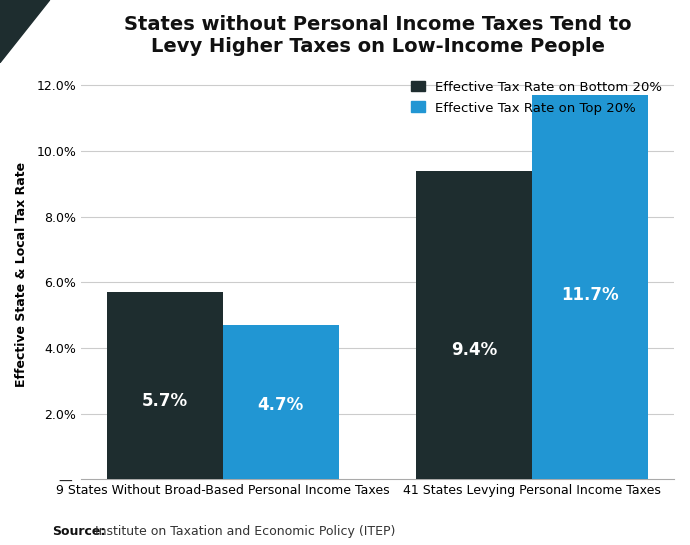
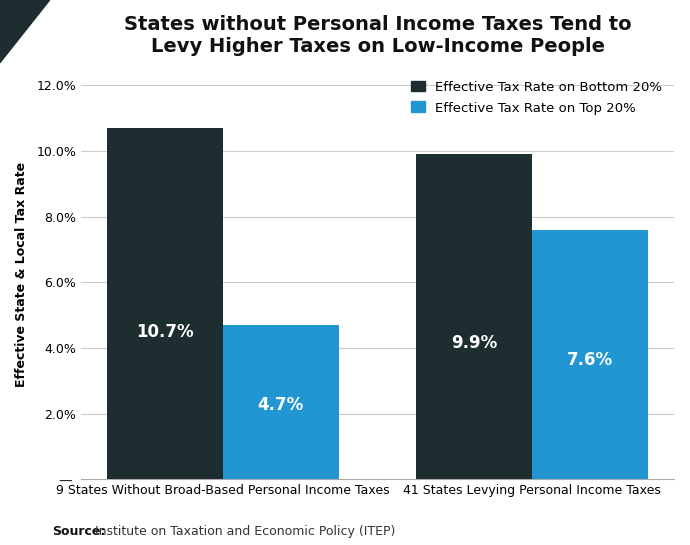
Effective Tax Rate on Bottom 20%/9 States Without Broad-Based Personal Income Taxes: 5.7% -> 10.7%
Effective Tax Rate on Bottom 20%/41 States Levying Personal Income Taxes: 9.4% -> 9.9%
Effective Tax Rate on Top 20%/41 States Levying Personal Income Taxes: 11.7% -> 7.6%
